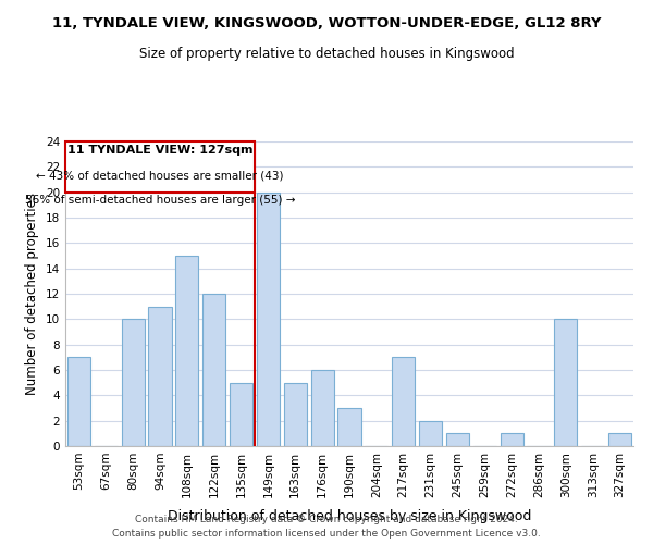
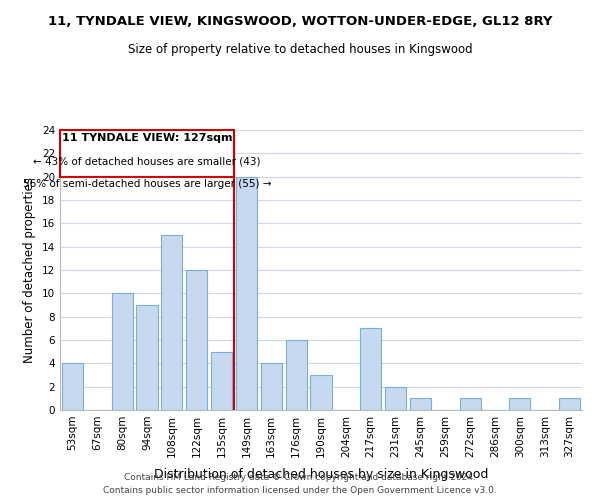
53sqm: 7 -> 4
94sqm: 11 -> 9
163sqm: 5 -> 4
300sqm: 10 -> 1
